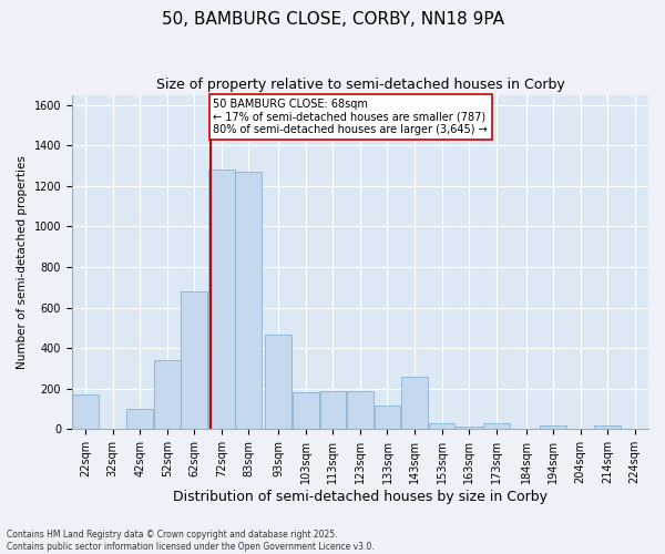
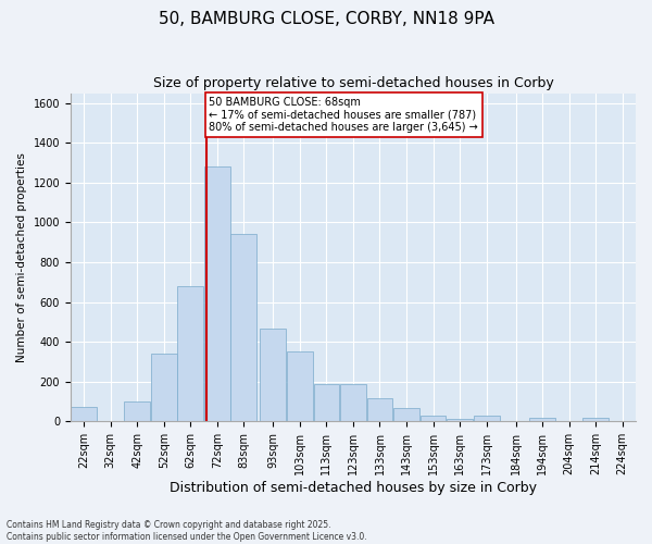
22sqm: 170 -> 80
83sqm: 1270 -> 940
103sqm: 180 -> 350
143sqm: 260 -> 70
